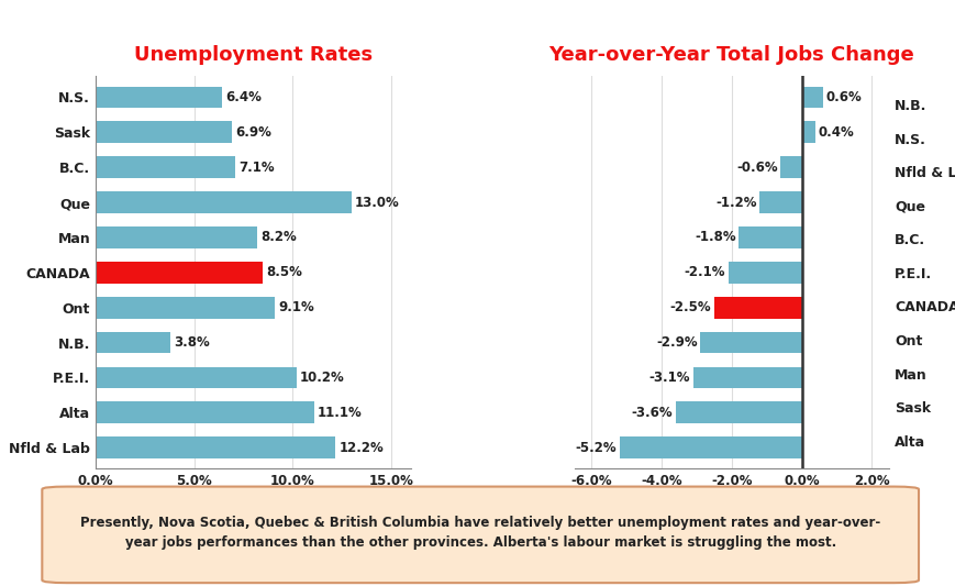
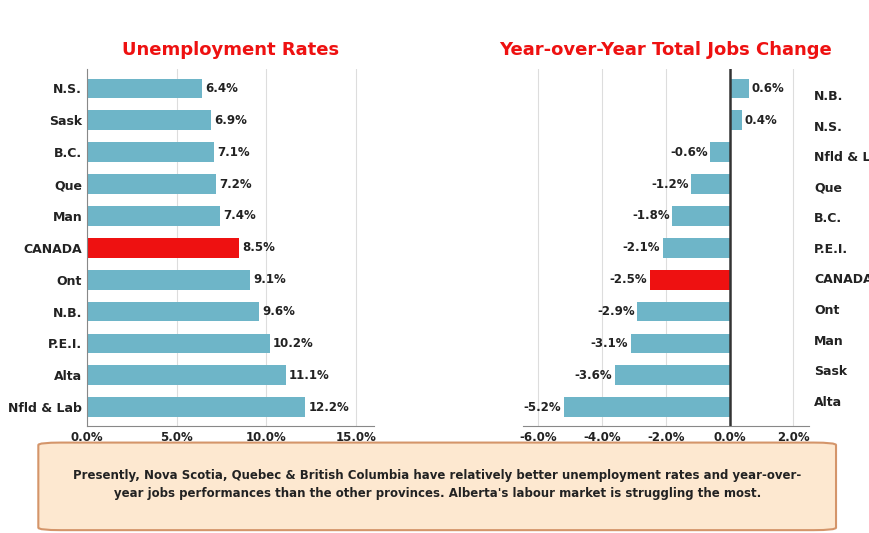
Unemployment Rates/Que: 13.0% -> 7.2%
Unemployment Rates/Man: 8.2% -> 7.4%
Unemployment Rates/N.B.: 3.8% -> 9.6%
